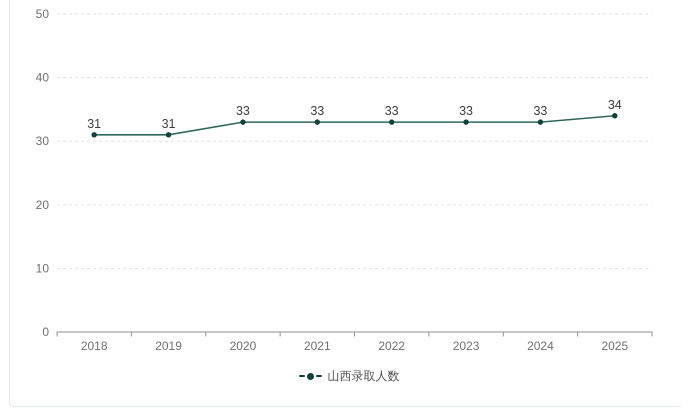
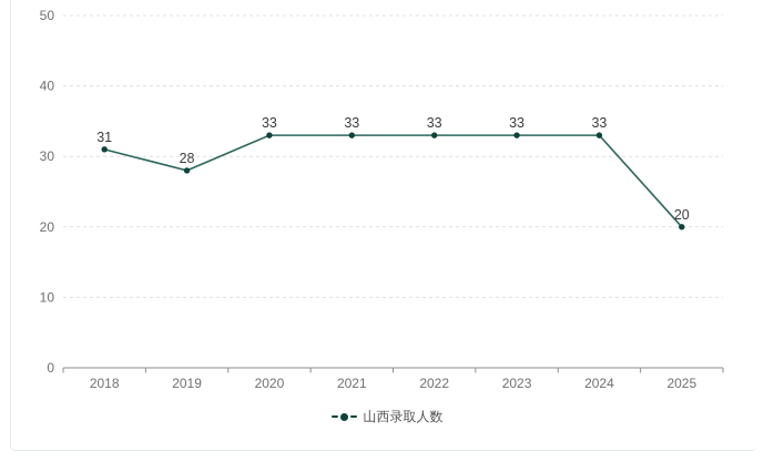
2019: 31 -> 28
2025: 34 -> 20
